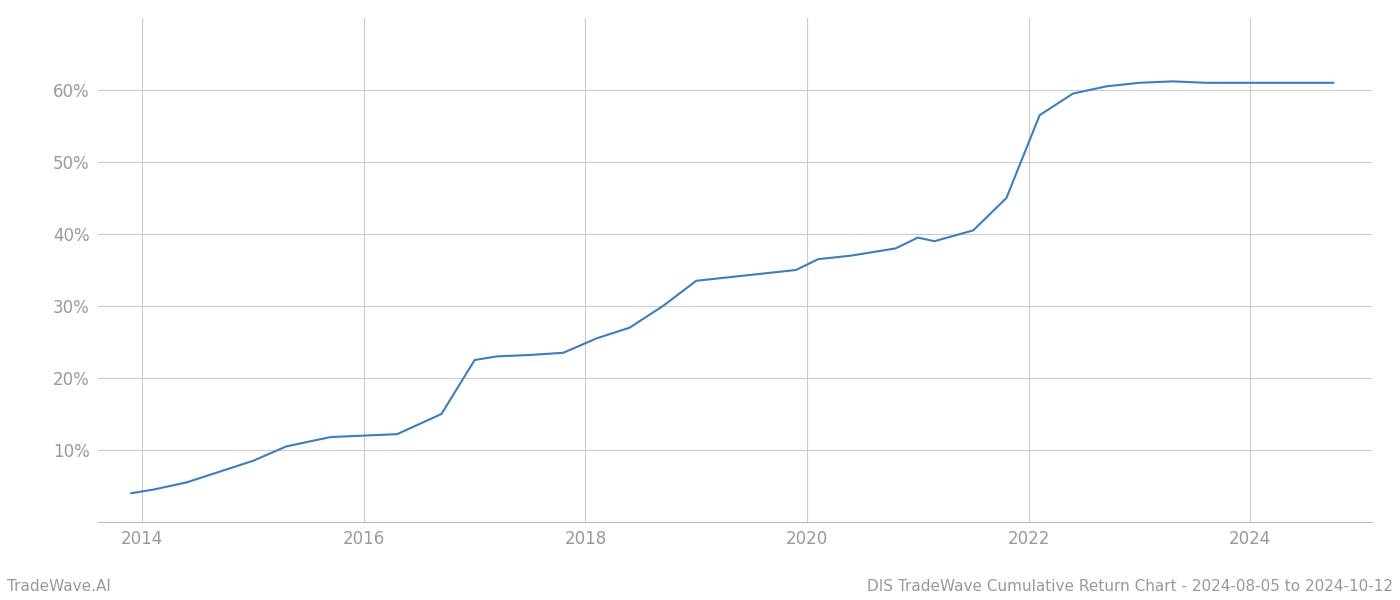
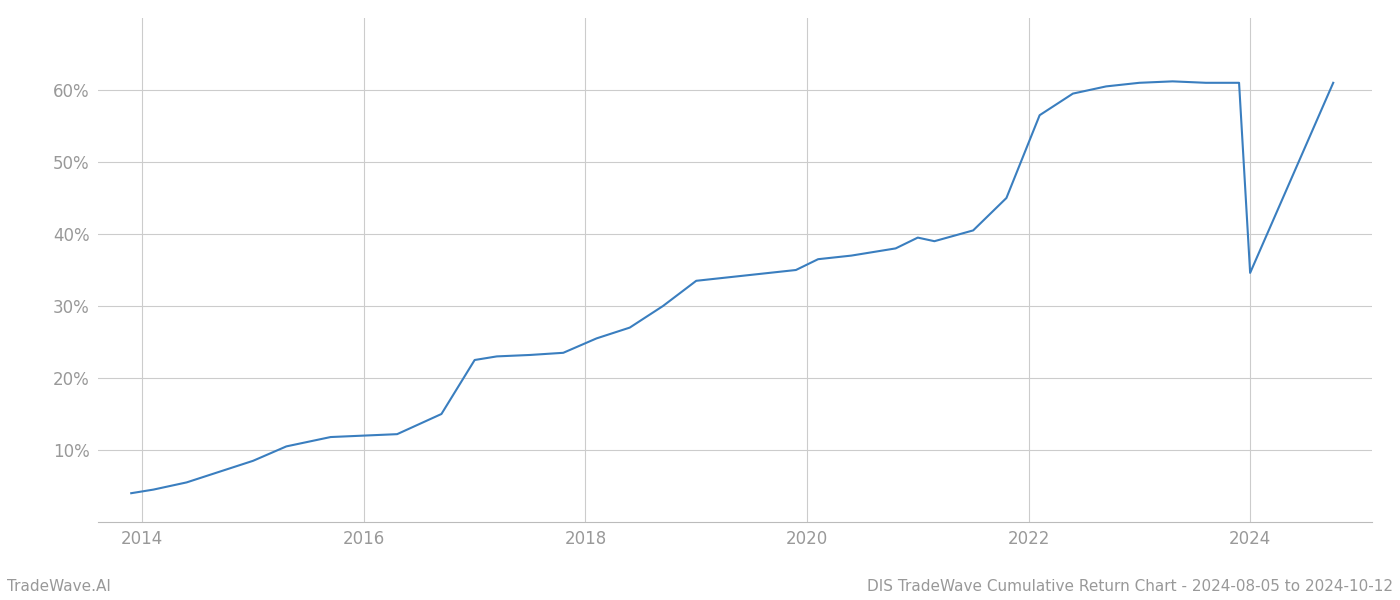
2024: 61.0% -> 34.6%
